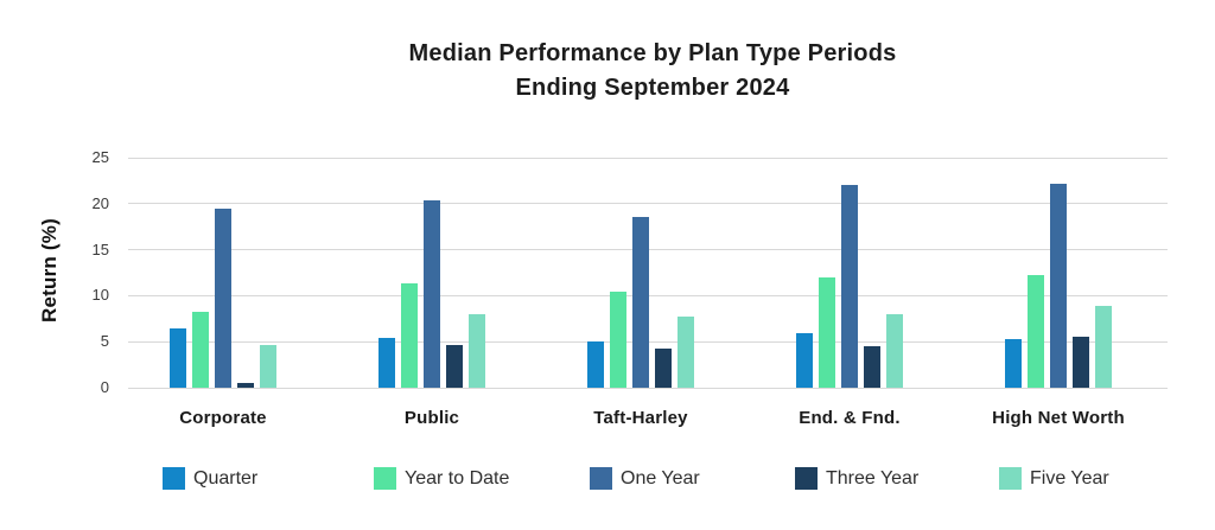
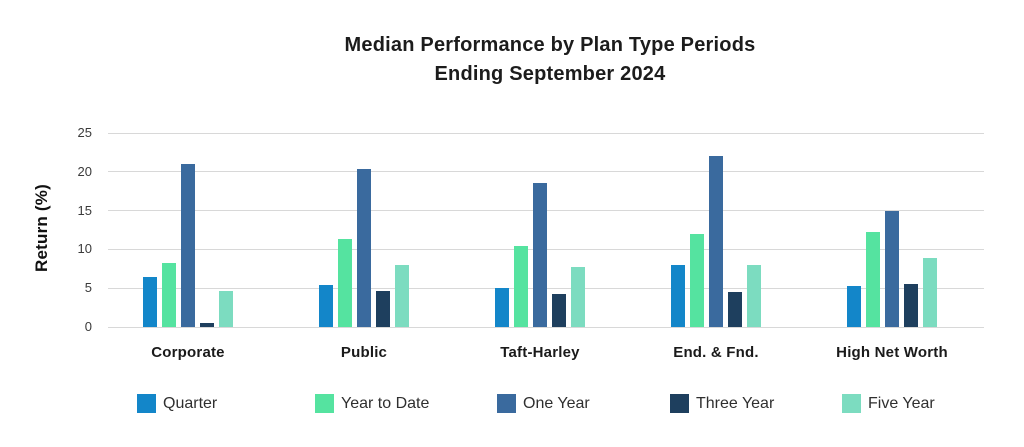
One Year/Corporate: 19 -> 21
Quarter/End. & Fnd.: 6 -> 8
One Year/High Net Worth: 22 -> 15
